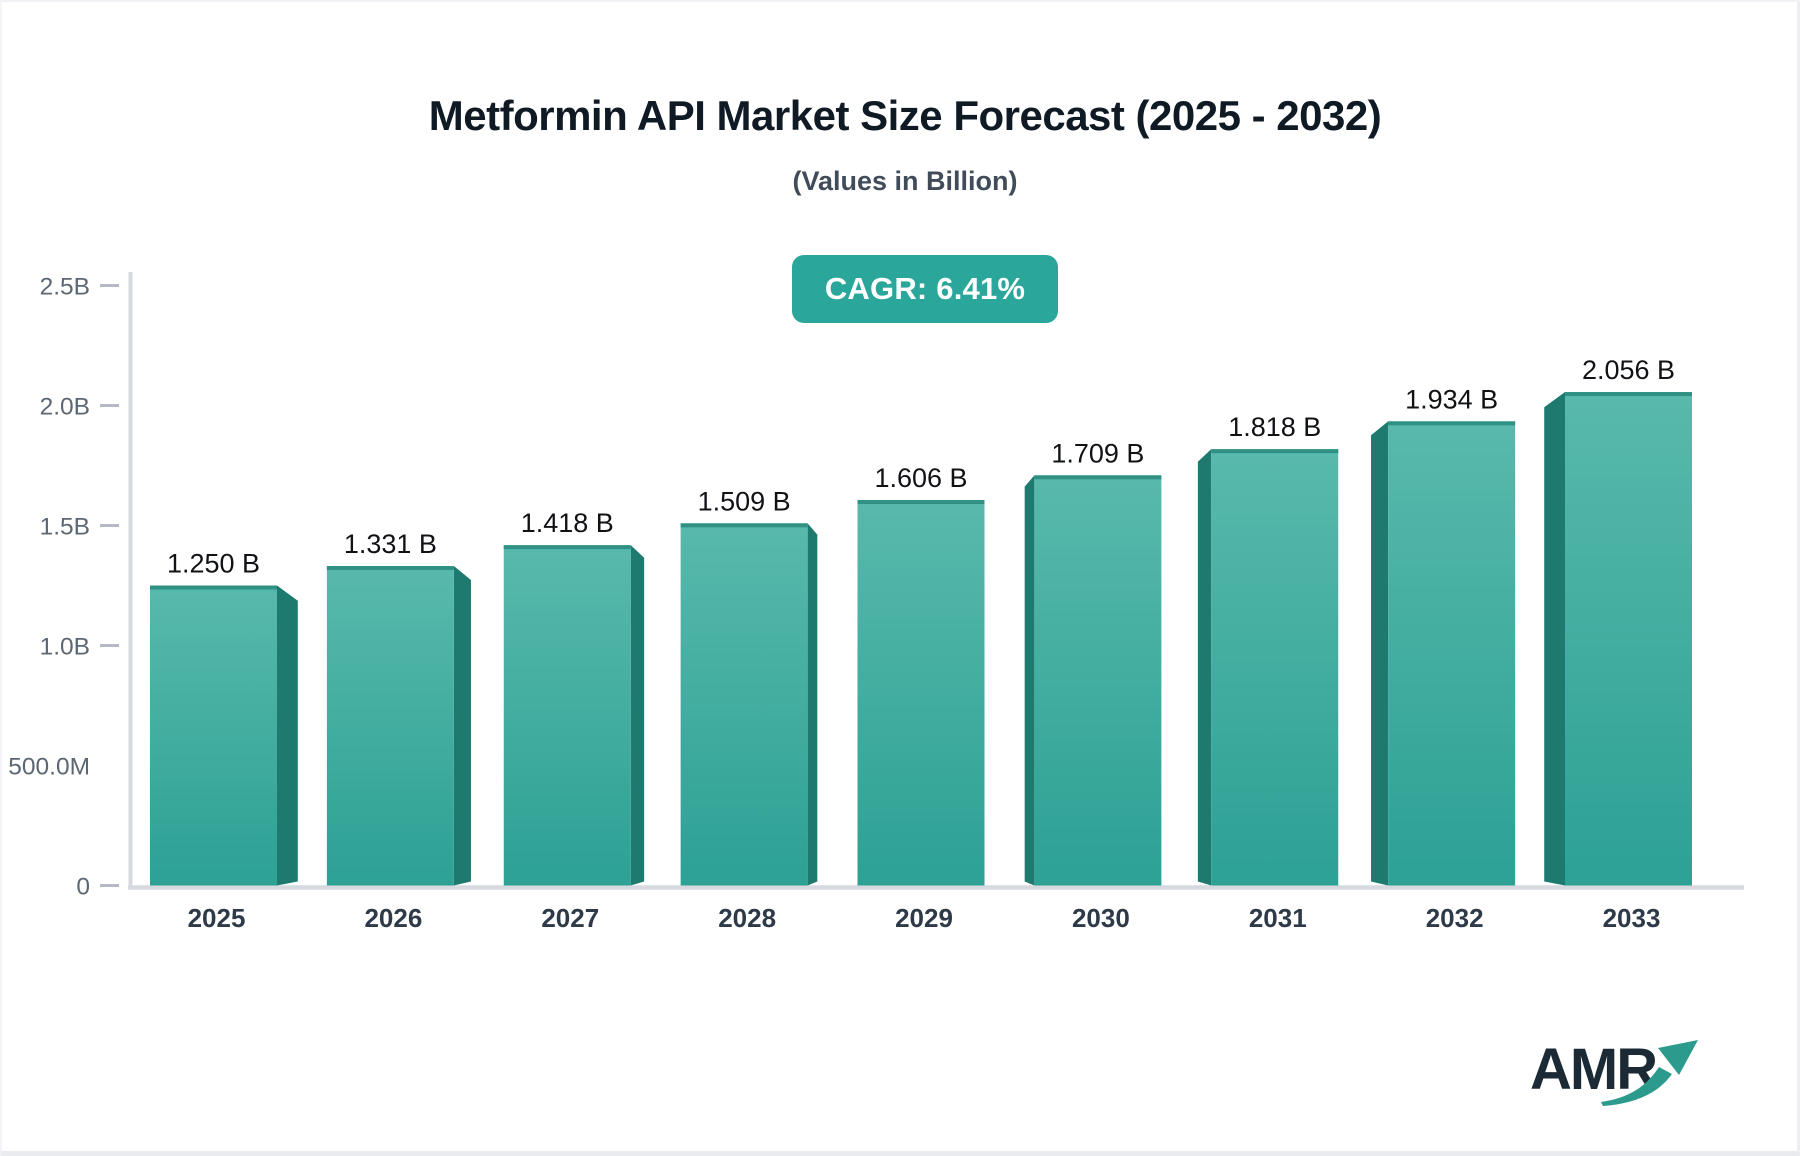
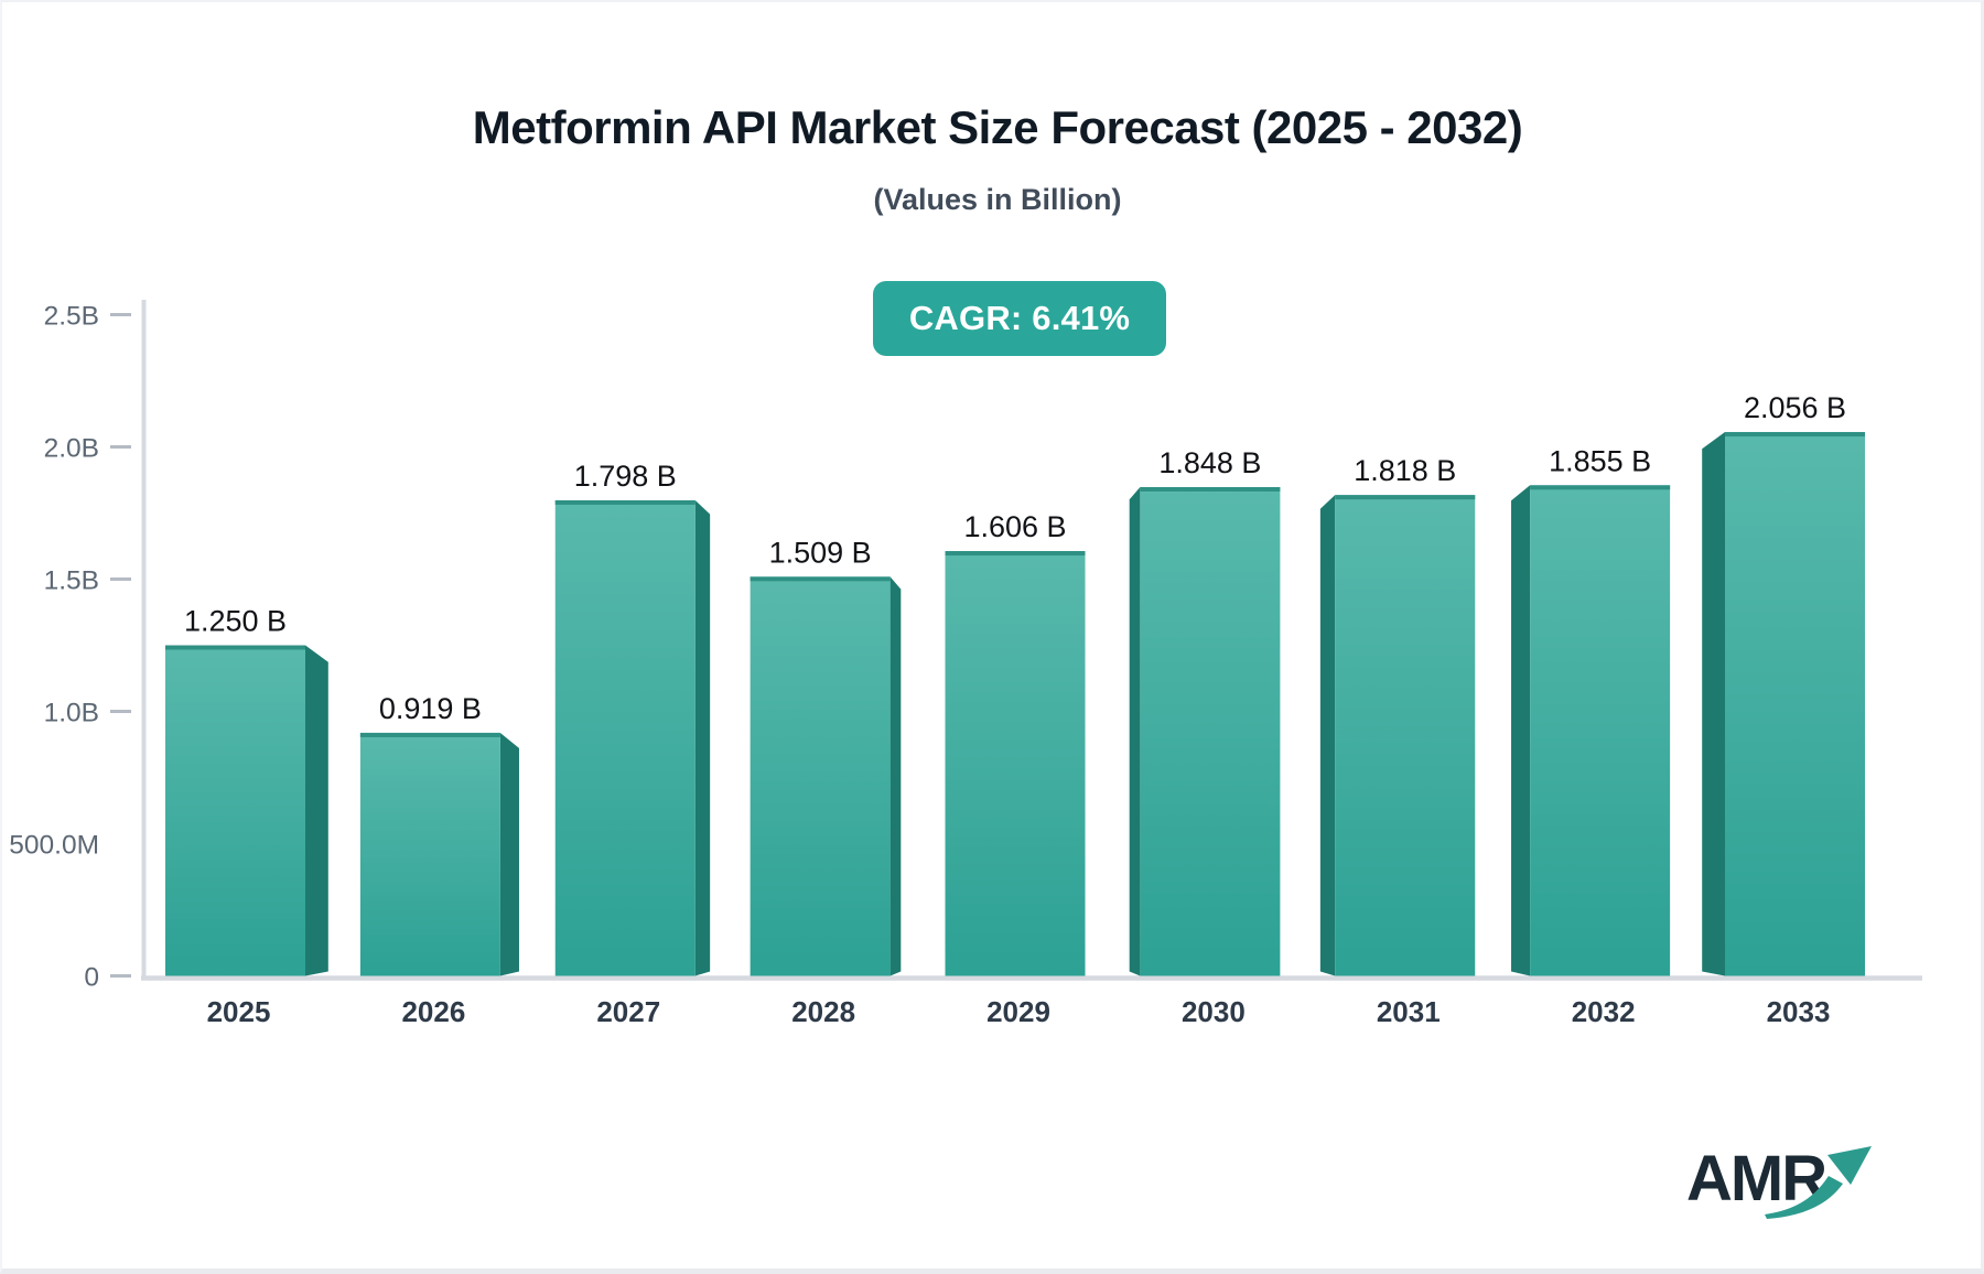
2026: 1.331 -> 0.919
2027: 1.418 -> 1.798
2030: 1.709 -> 1.848
2032: 1.934 -> 1.855
